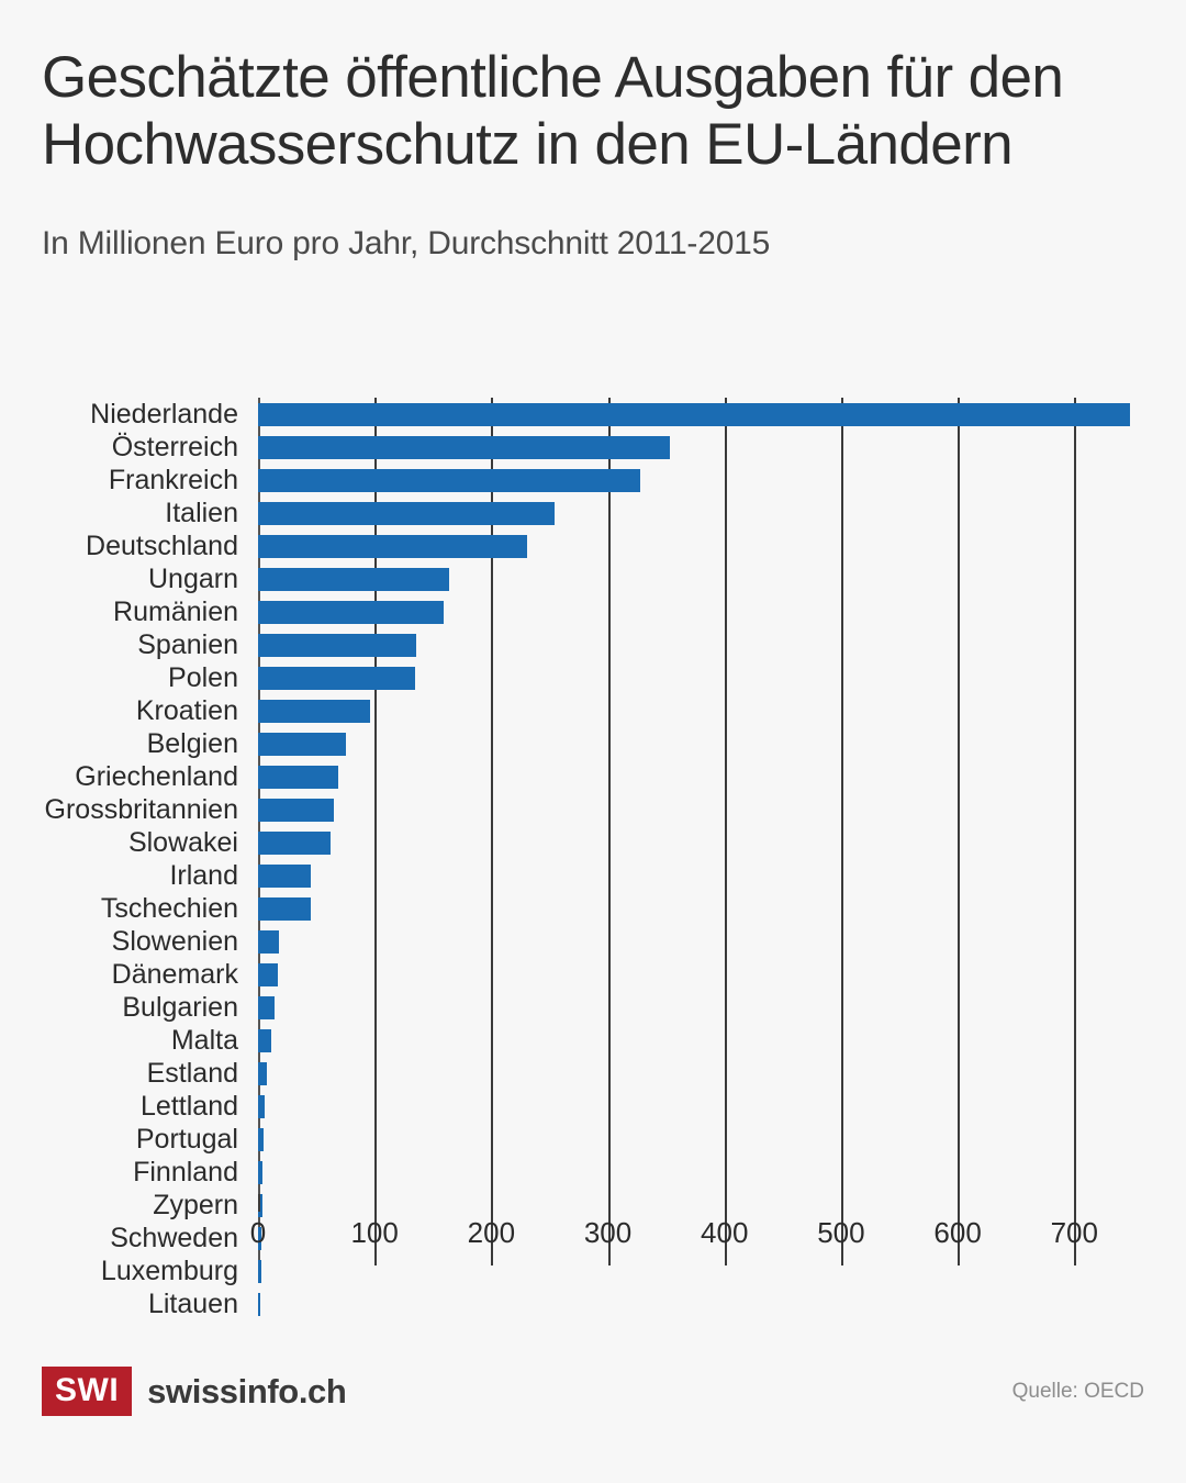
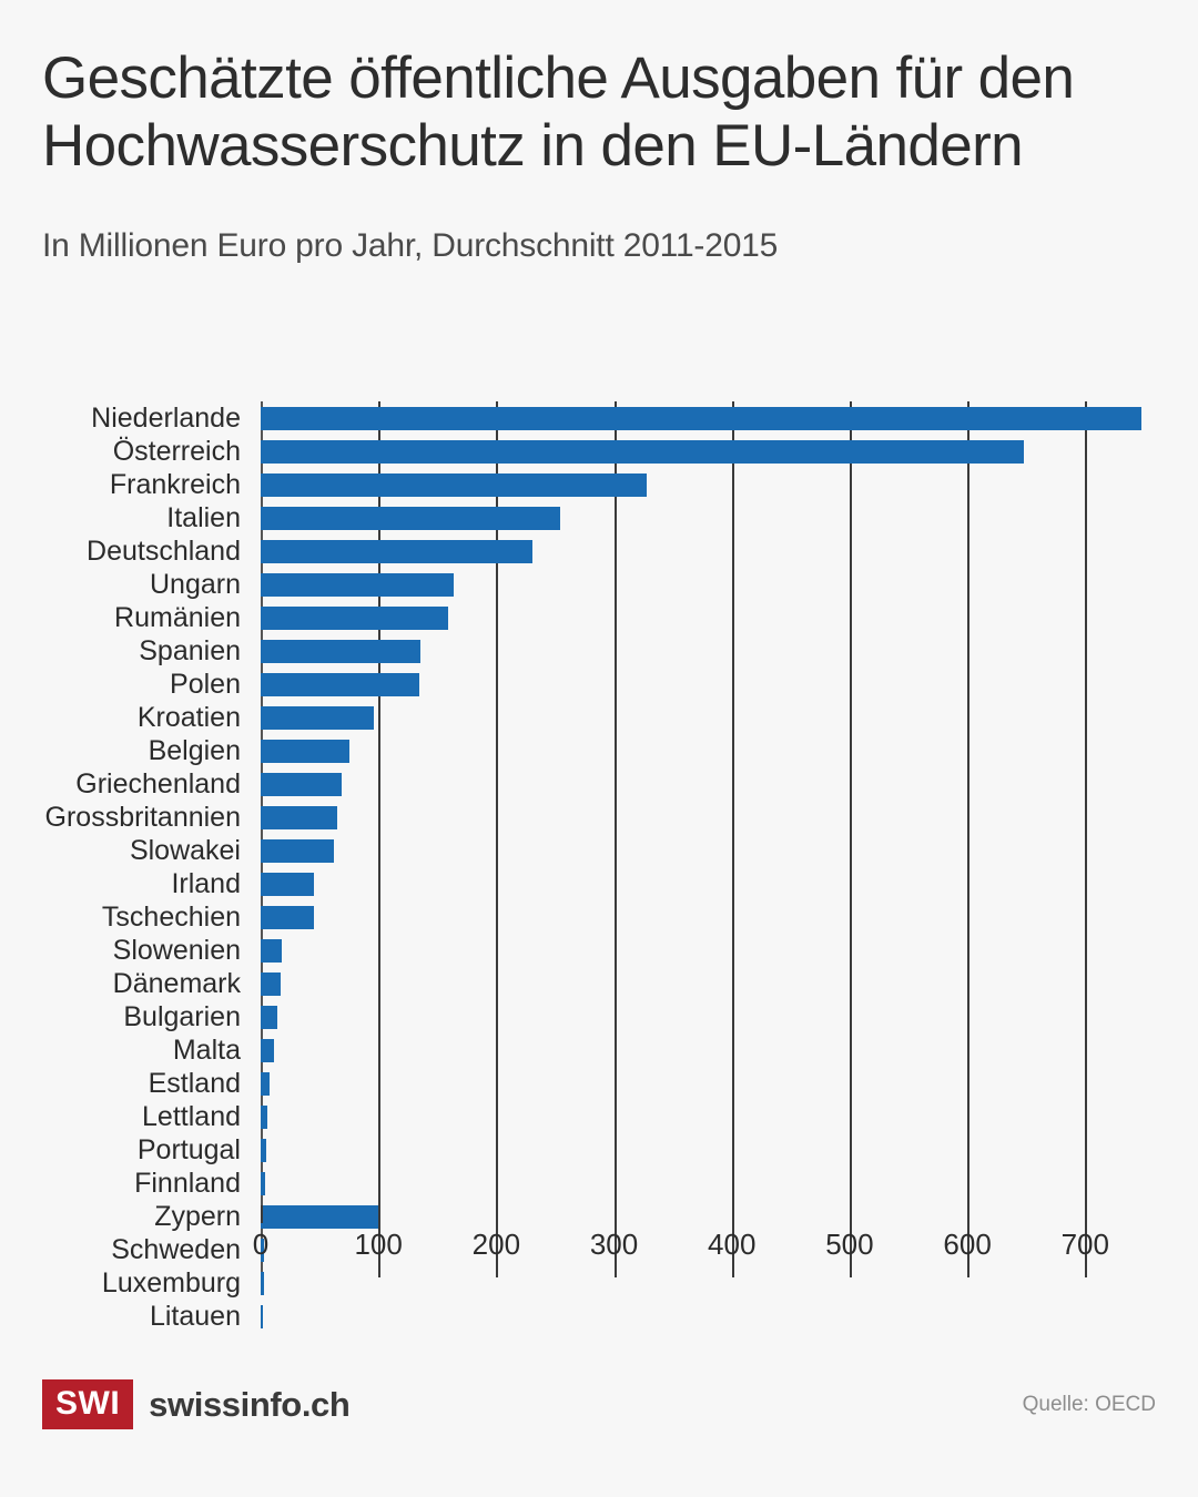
Österreich: 353 -> 648
Zypern: 4 -> 100
